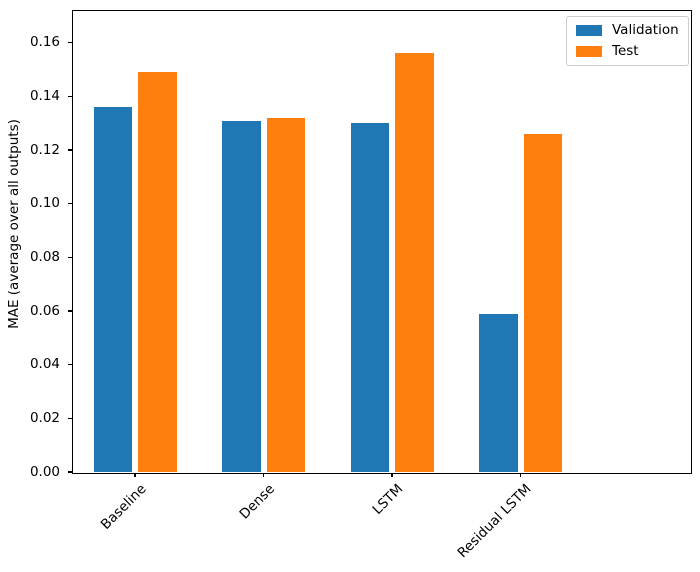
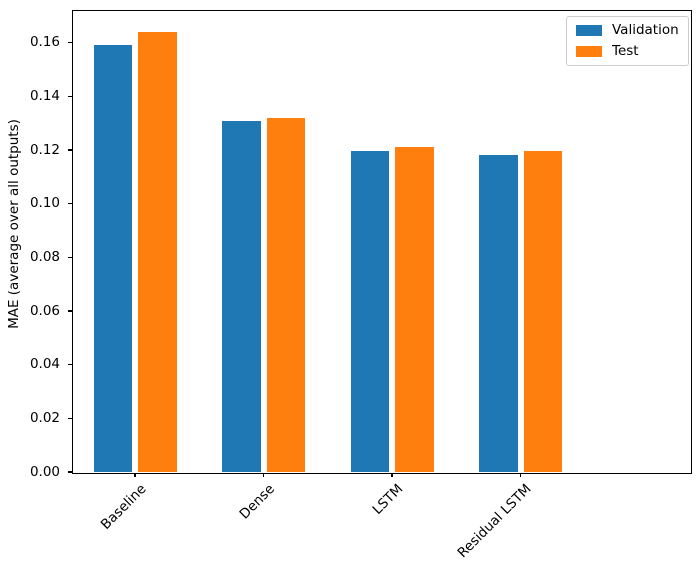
Validation/Baseline: 0.136 -> 0.159
Test/Baseline: 0.149 -> 0.164
Validation/LSTM: 0.130 -> 0.119
Test/LSTM: 0.156 -> 0.121
Validation/Residual LSTM: 0.059 -> 0.118
Test/Residual LSTM: 0.126 -> 0.119
